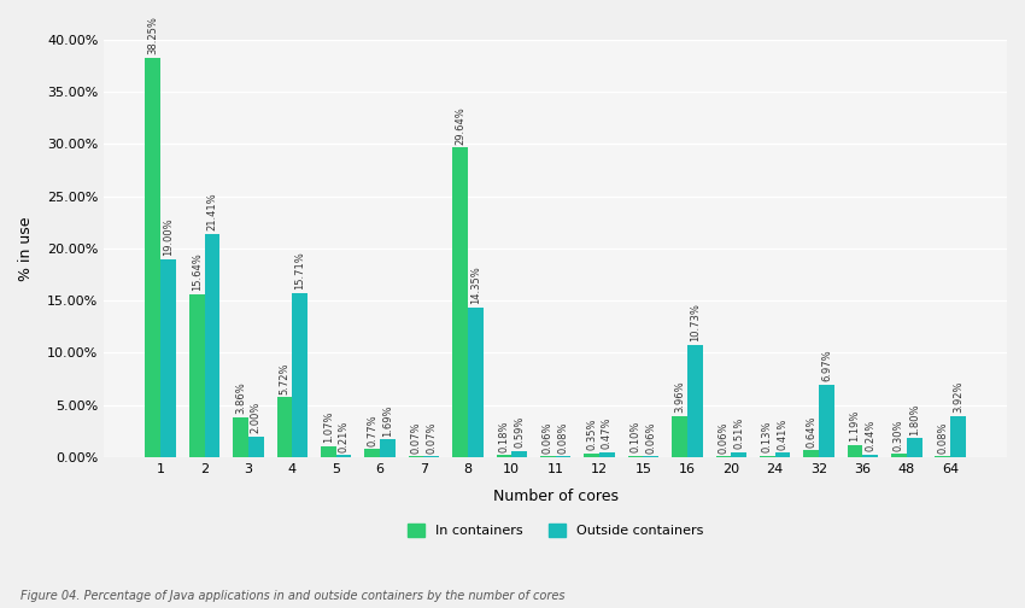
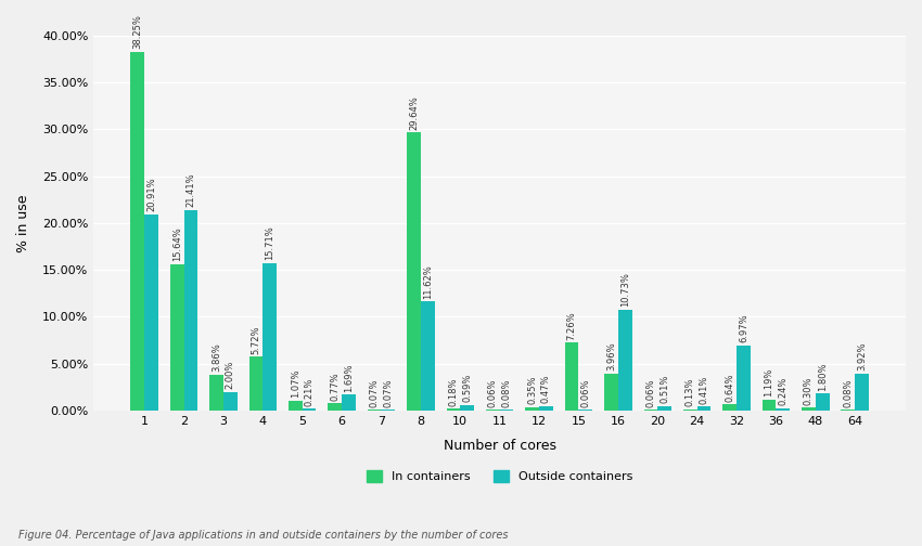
Outside containers/1: 19.00% -> 20.91%
Outside containers/8: 14.35% -> 11.62%
In containers/15: 0.10% -> 7.26%
